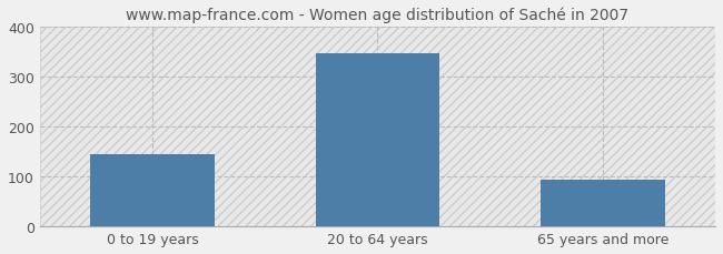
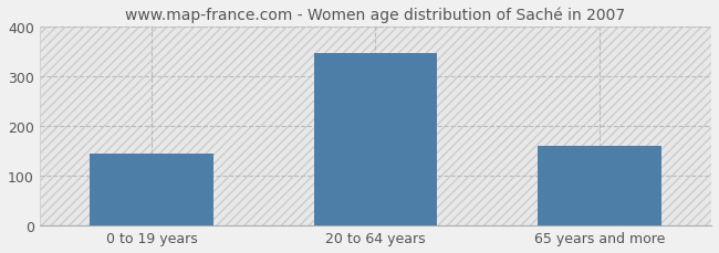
65 years and more: 93 -> 160
